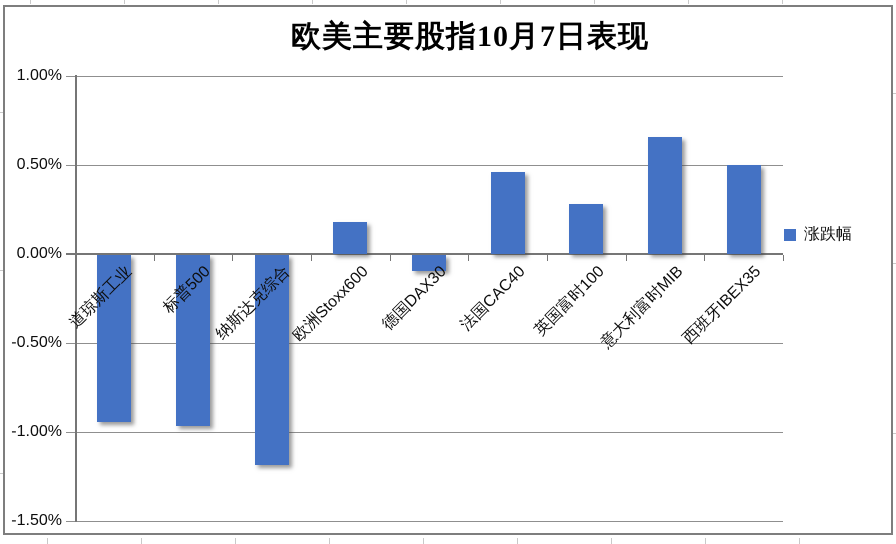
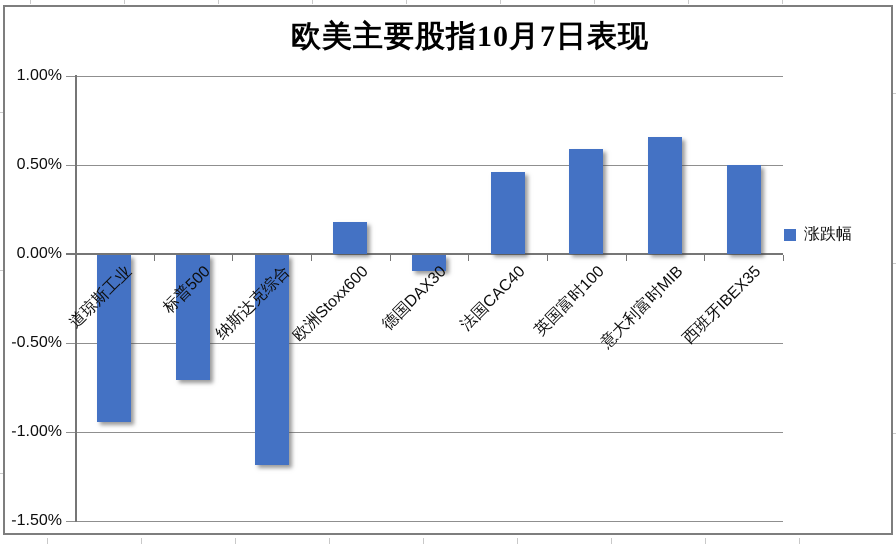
标普500: -0.96% -> -0.70%
英国富时100: 0.28% -> 0.59%
